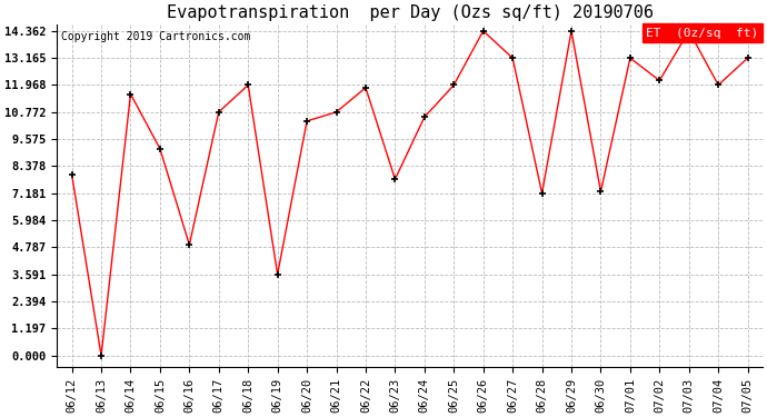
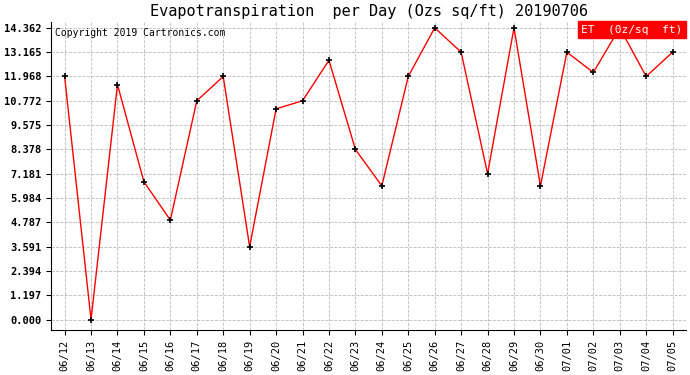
06/12: 8.00 -> 11.97
06/15: 9.15 -> 6.79
06/22: 11.85 -> 12.77
06/23: 7.80 -> 8.38
06/24: 10.55 -> 6.58
06/30: 7.25 -> 6.58
